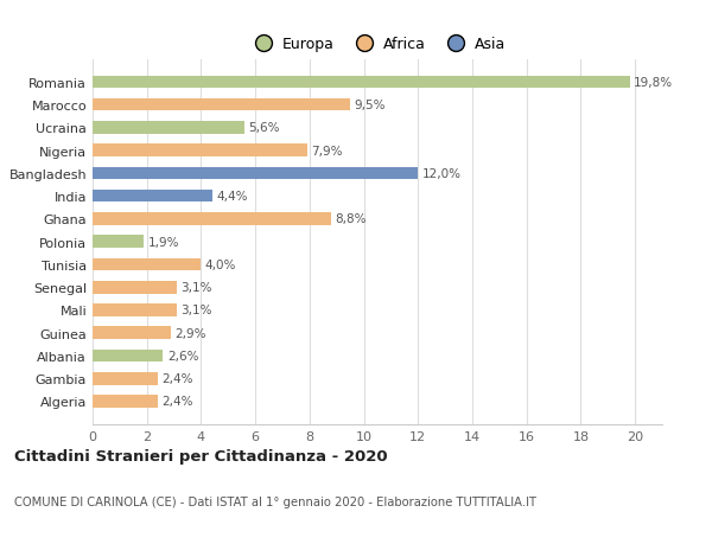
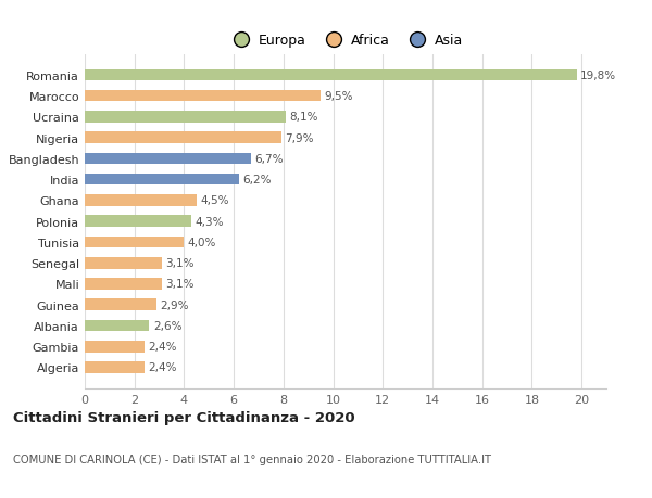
Ucraina: 5,6% -> 8,1%
Bangladesh: 12,0% -> 6,7%
India: 4,4% -> 6,2%
Ghana: 8,8% -> 4,5%
Polonia: 1,9% -> 4,3%
